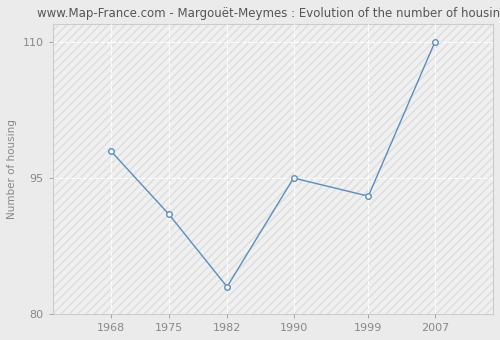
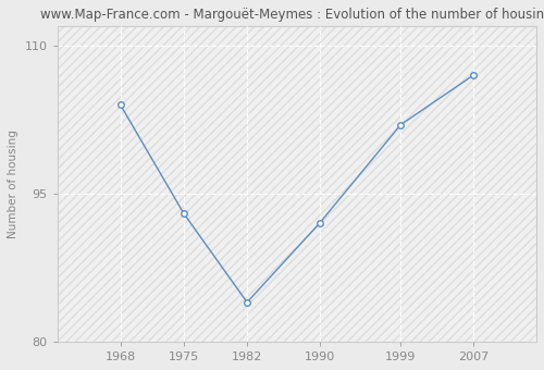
1968: 98 -> 104
1975: 91 -> 93
1982: 83 -> 84
1990: 95 -> 92
1999: 93 -> 102
2007: 110 -> 107
